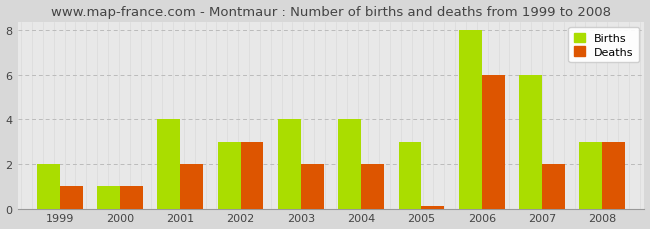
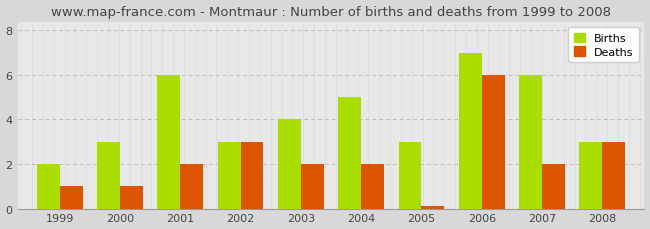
Births/2000: 1 -> 3
Births/2001: 4 -> 6
Births/2004: 4 -> 5
Births/2006: 8 -> 7
